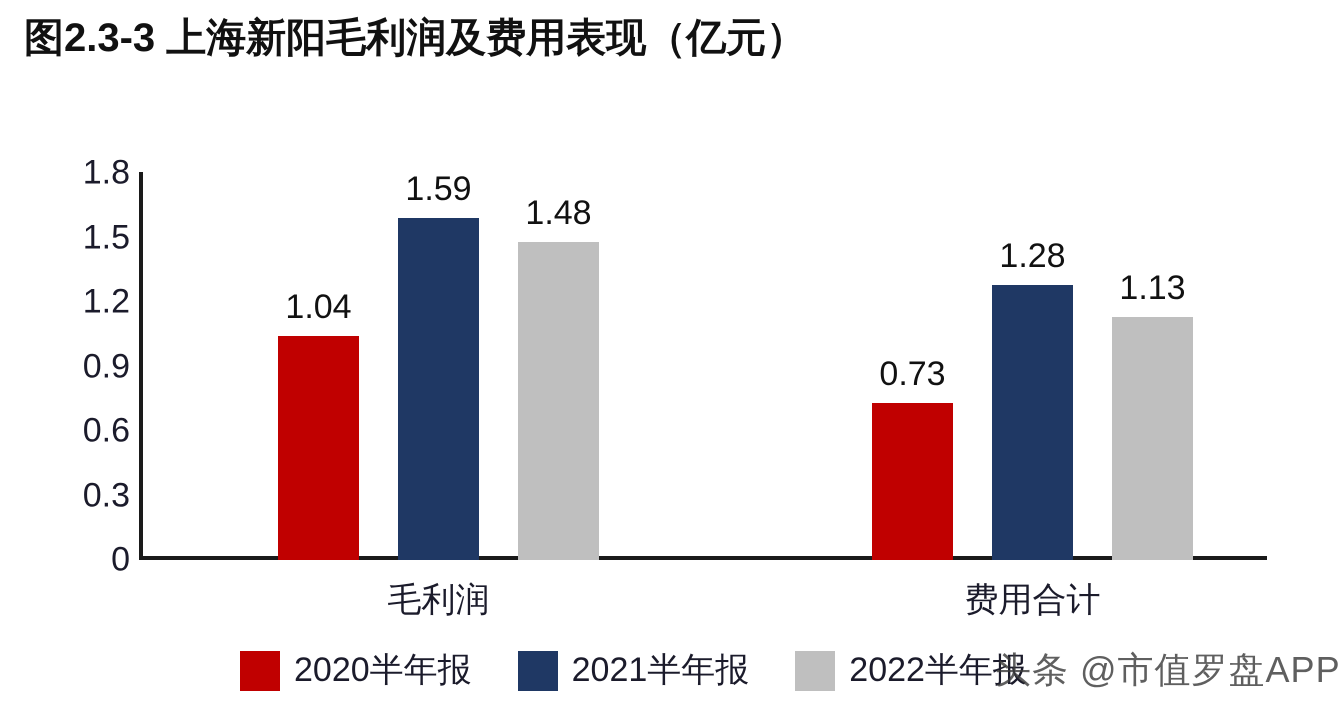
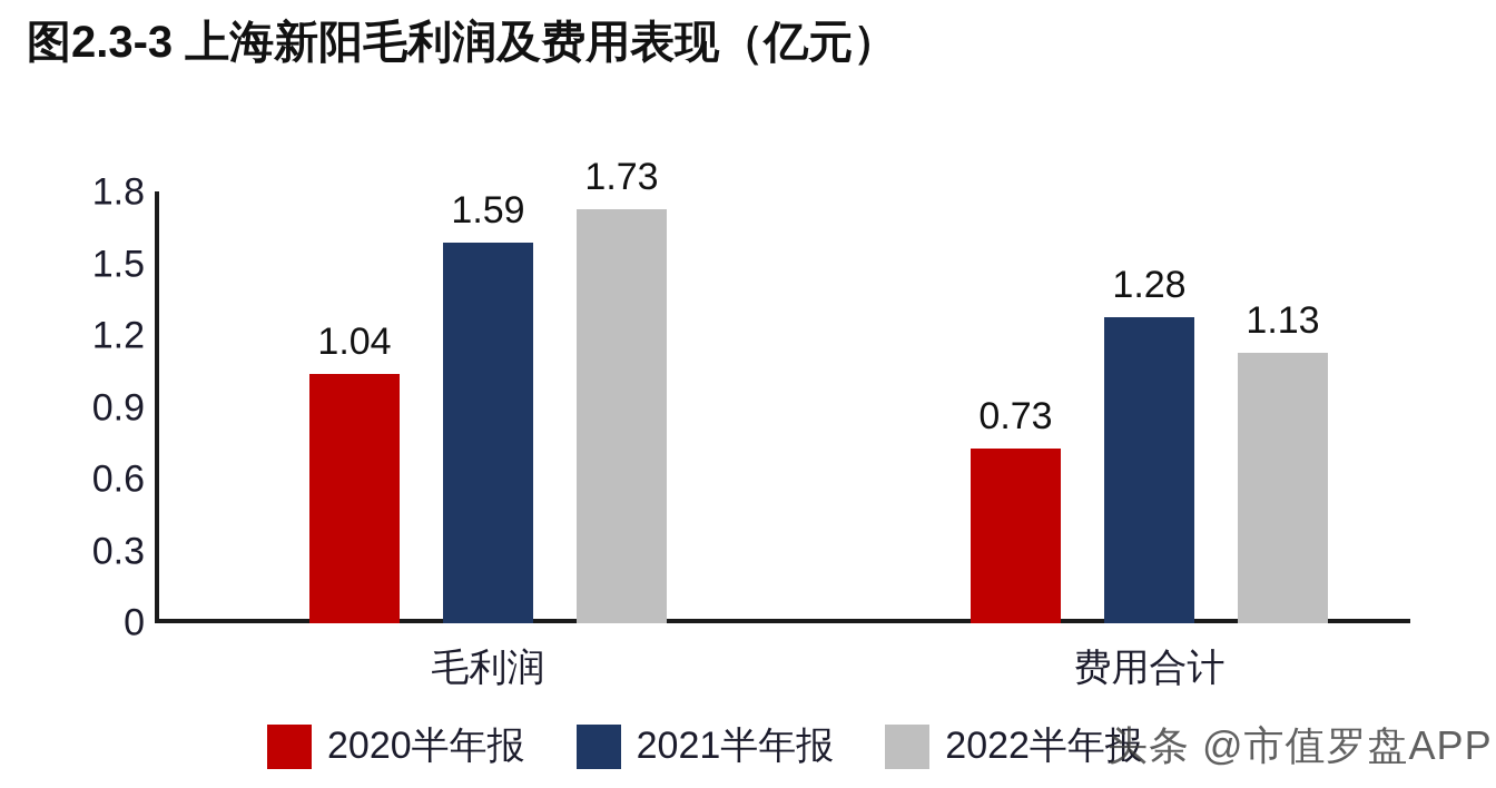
2022半年报/毛利润: 1.48 -> 1.73
